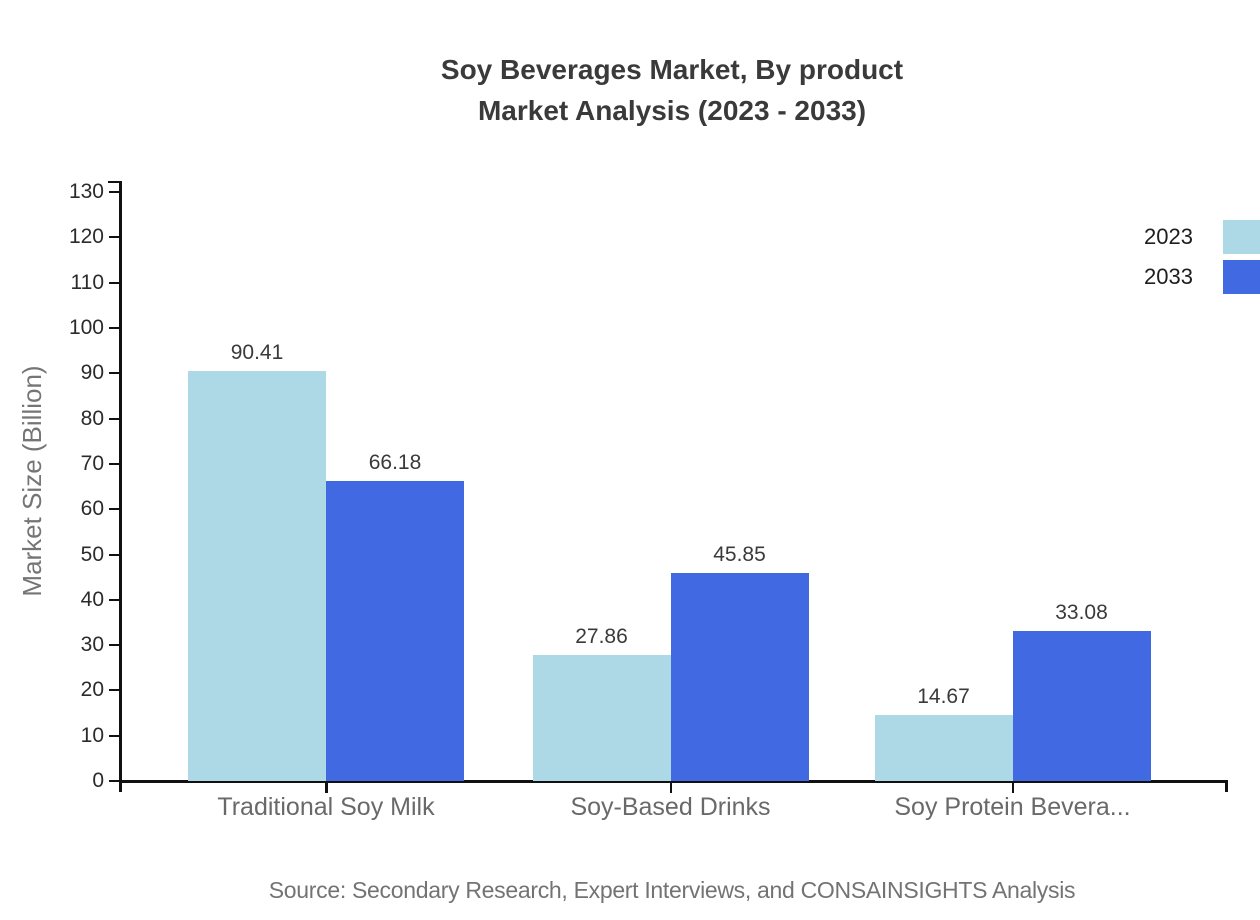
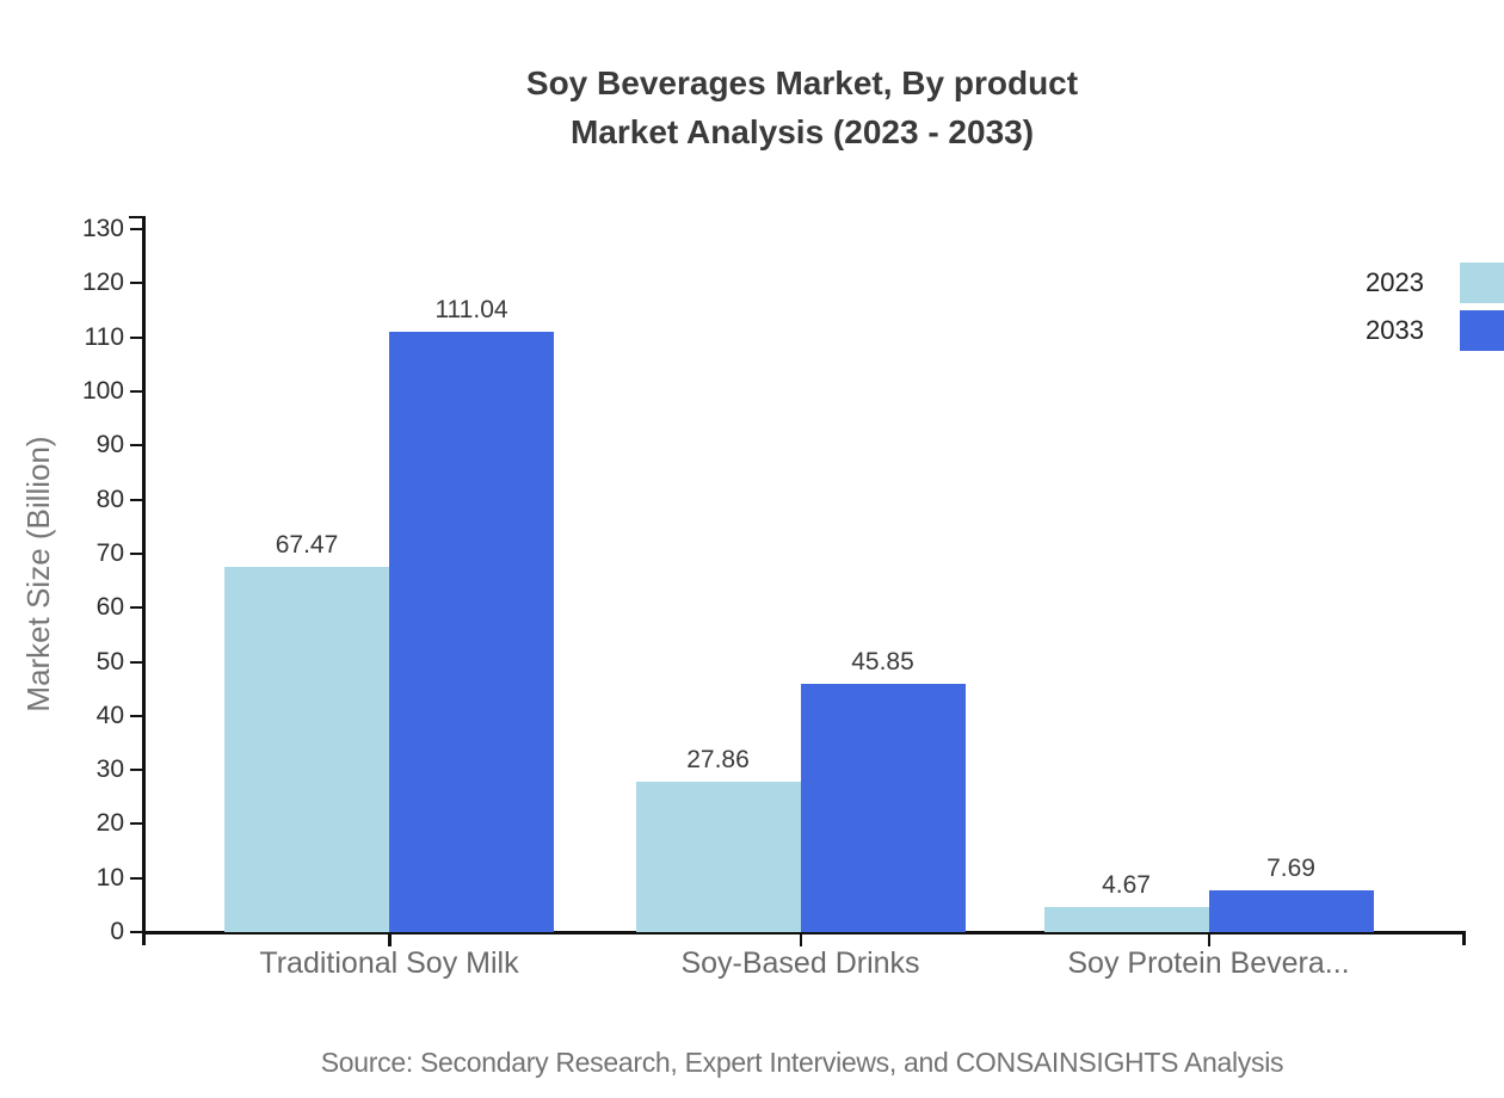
2023/Traditional Soy Milk: 90.41 -> 67.47
2033/Traditional Soy Milk: 66.18 -> 111.04
2023/Soy Protein Bevera...: 14.67 -> 4.67
2033/Soy Protein Bevera...: 33.08 -> 7.69
